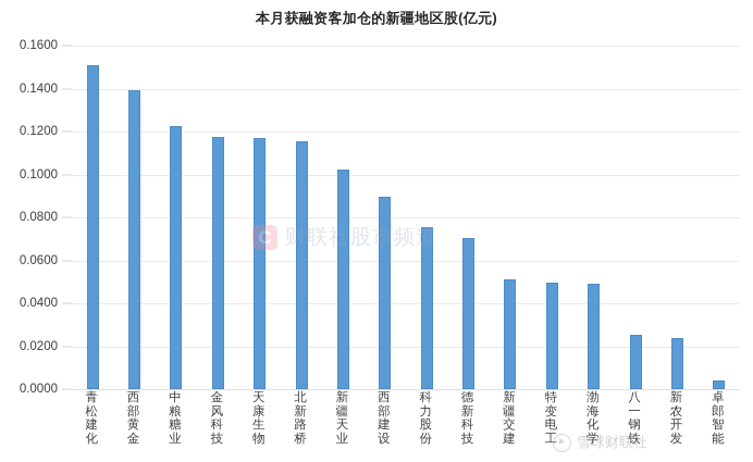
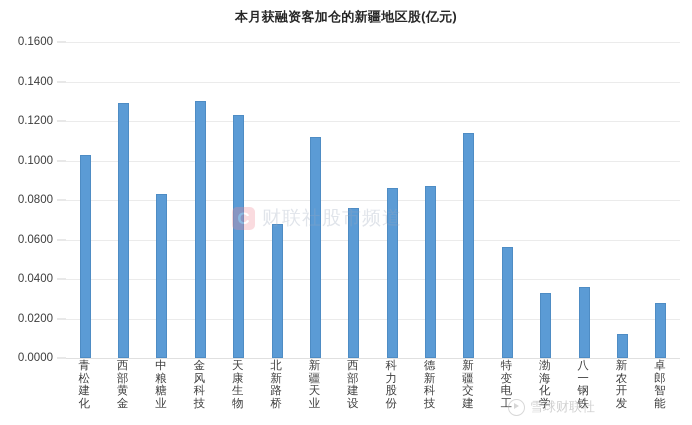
青松建化: 0.151 -> 0.103
西部黄金: 0.139 -> 0.129
中粮糖业: 0.122 -> 0.083
金风科技: 0.117 -> 0.130
天康生物: 0.117 -> 0.123
北新路桥: 0.116 -> 0.068
新疆天业: 0.102 -> 0.112
西部建设: 0.089 -> 0.076
科力股份: 0.075 -> 0.086
德新科技: 0.070 -> 0.087
新疆交建: 0.051 -> 0.114
特变电工: 0.050 -> 0.056
渤海化学: 0.049 -> 0.033
八一钢铁: 0.025 -> 0.036
新农开发: 0.024 -> 0.012
卓郎智能: 0.004 -> 0.028
